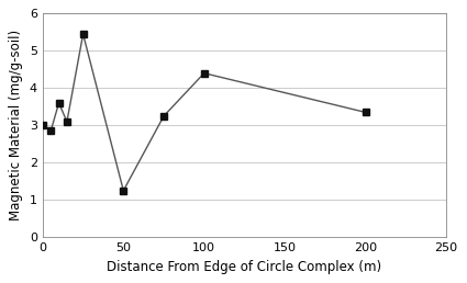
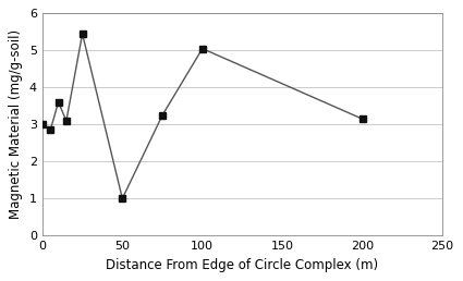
50: 1.25 -> 1.00
100: 4.40 -> 5.05
200: 3.35 -> 3.15
